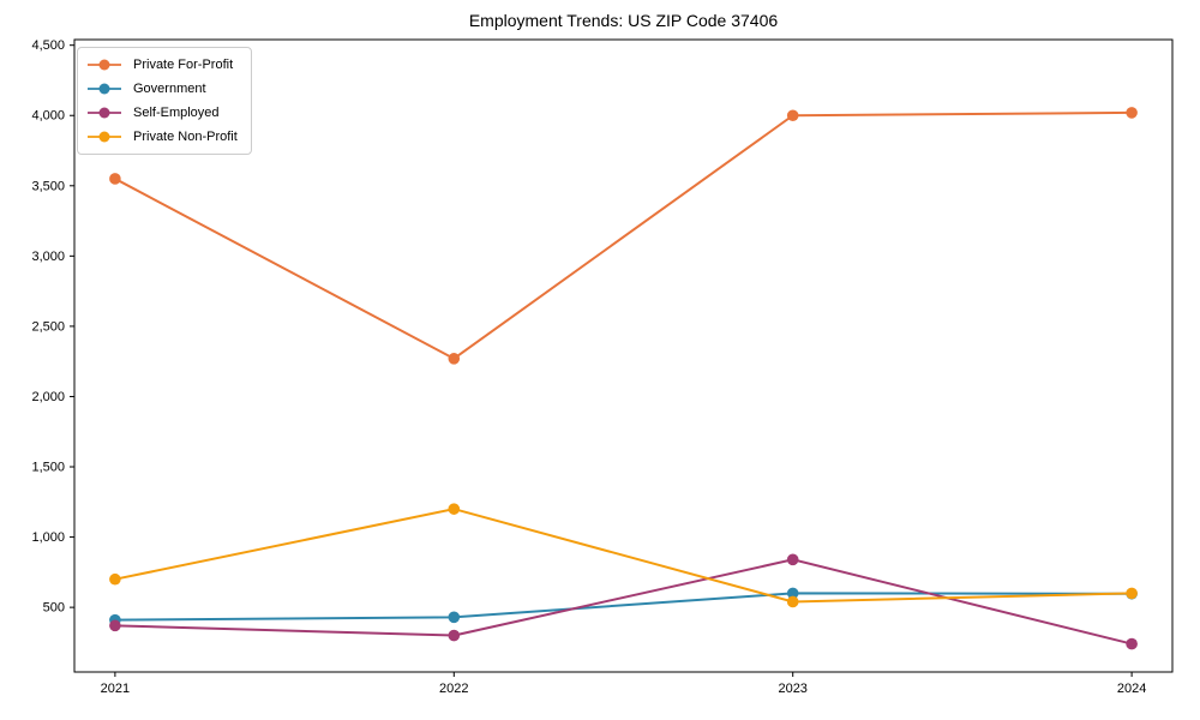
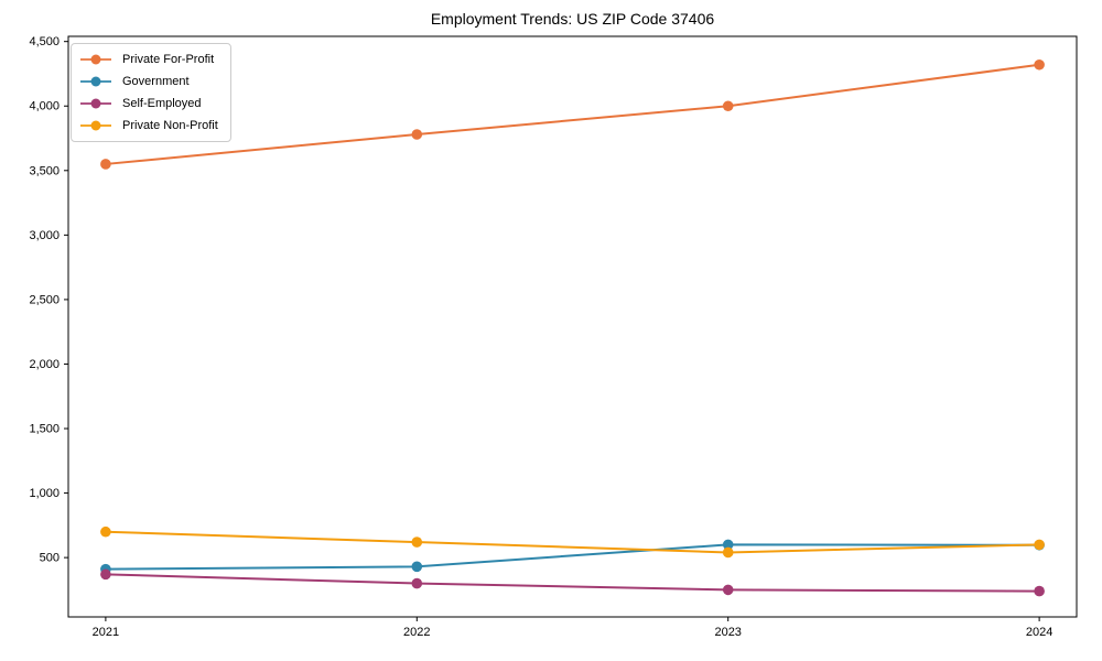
Private For-Profit/2022: 2270 -> 3780
Private Non-Profit/2022: 1200 -> 620
Self-Employed/2023: 840 -> 250
Private For-Profit/2024: 4020 -> 4320
